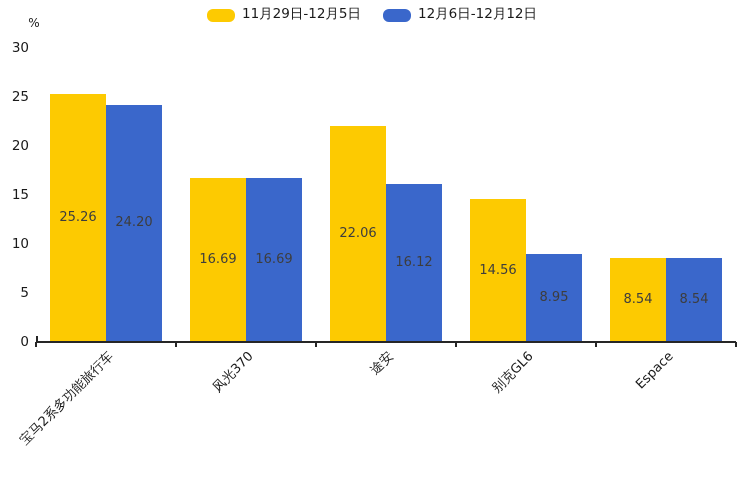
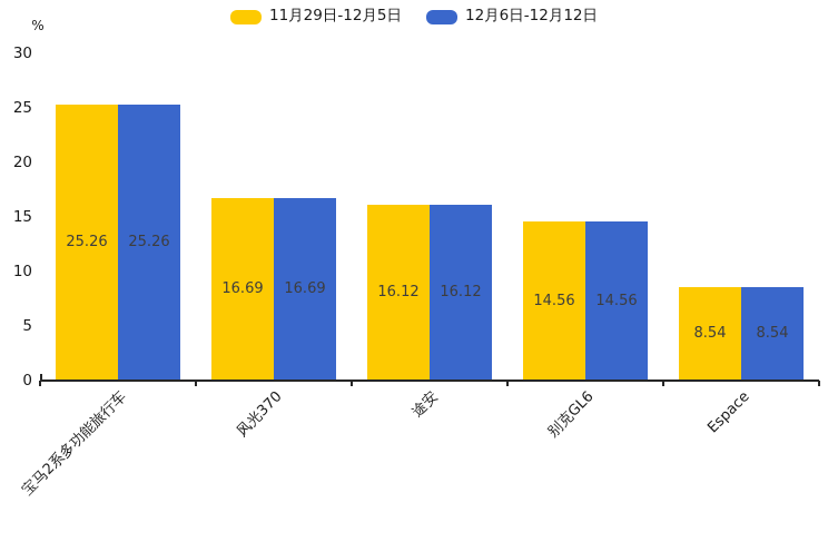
12月6日-12月12日/宝马2系多功能旅行车: 24.20 -> 25.26
11月29日-12月5日/途安: 22.06 -> 16.12
12月6日-12月12日/别克GL6: 8.95 -> 14.56
